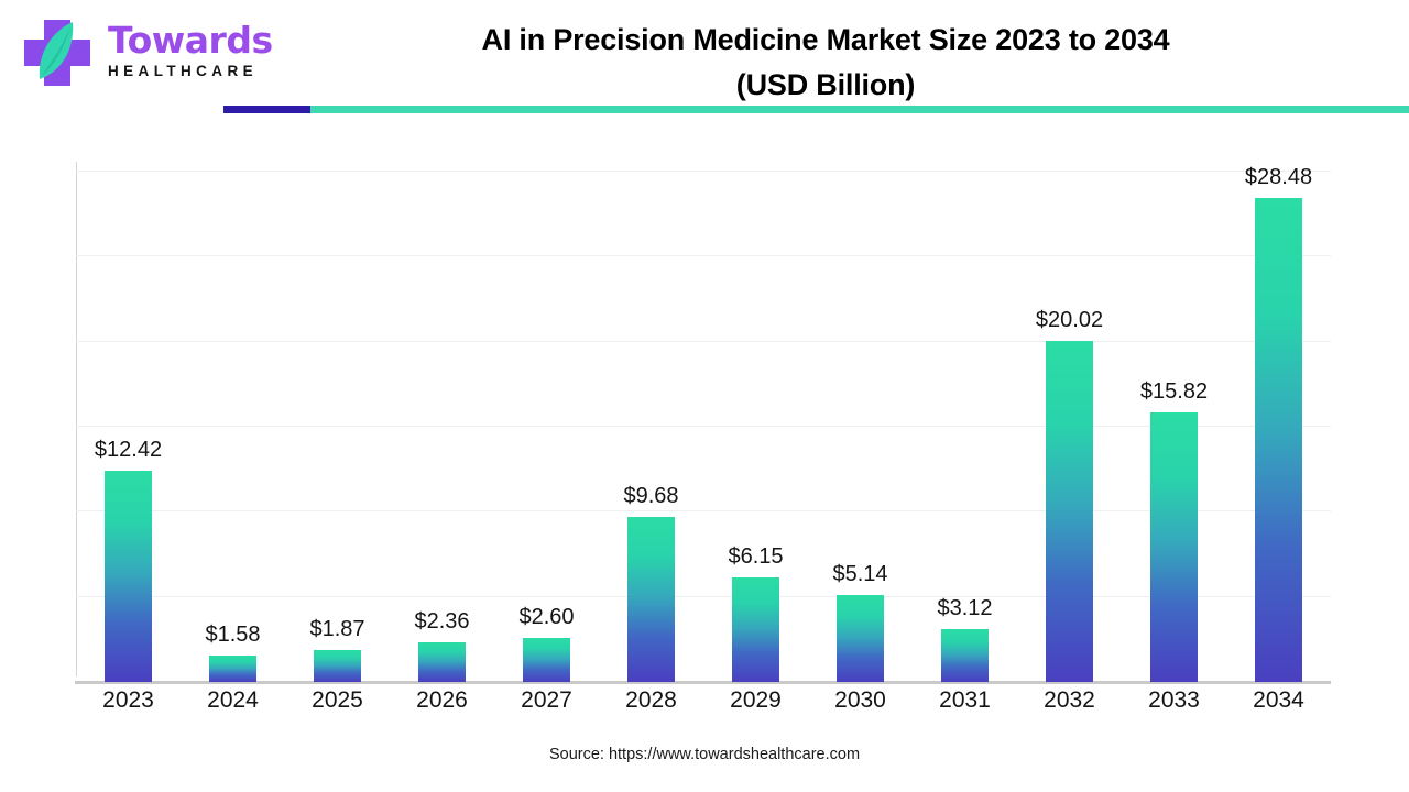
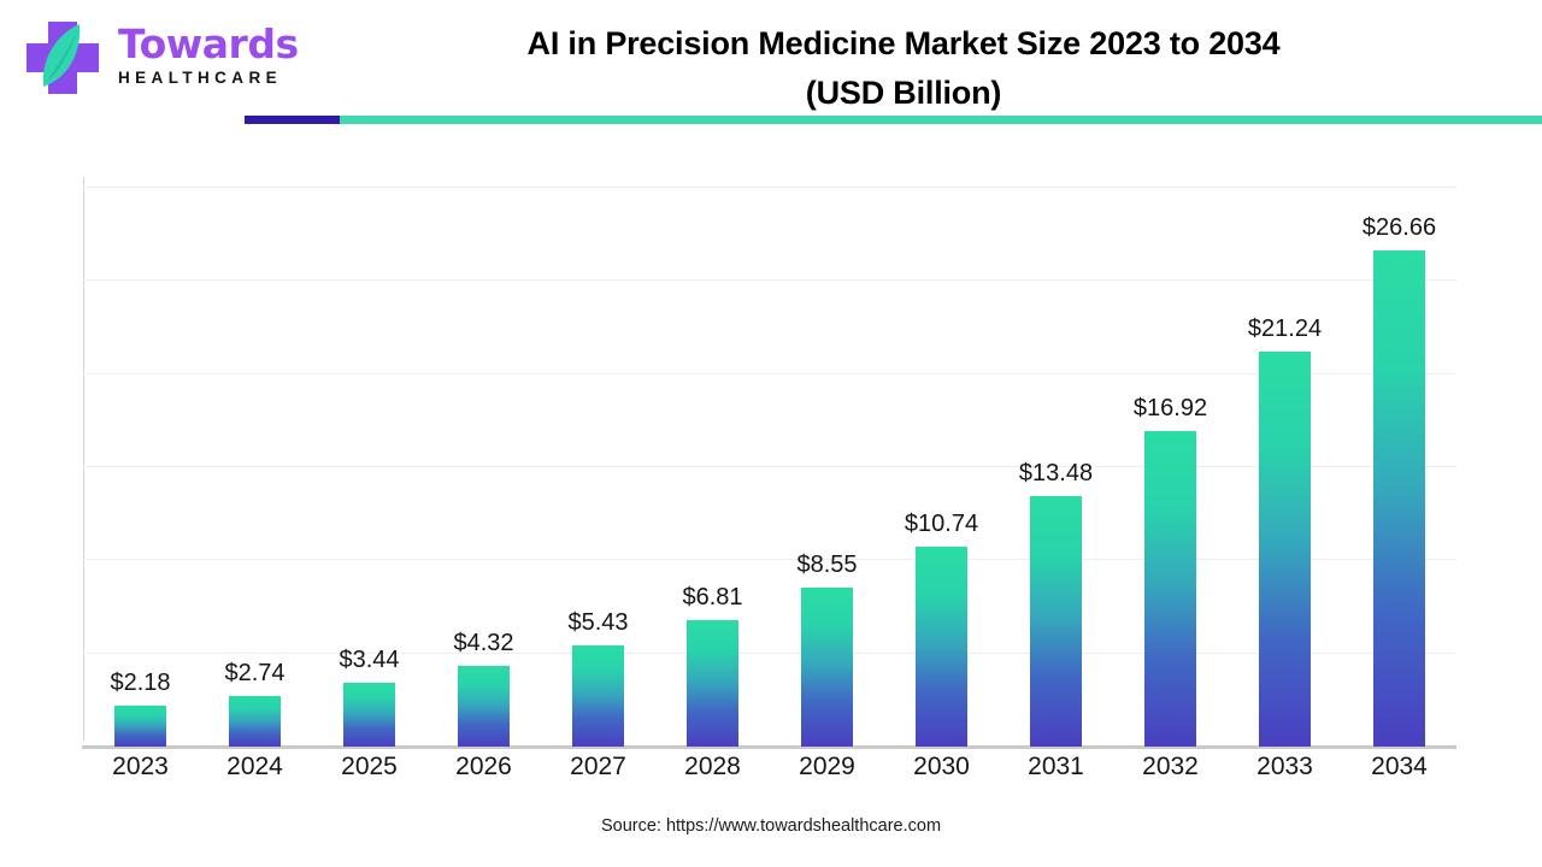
2023: $12.42 -> $2.18
2024: $1.58 -> $2.74
2025: $1.87 -> $3.44
2026: $2.36 -> $4.32
2027: $2.60 -> $5.43
2028: $9.68 -> $6.81
2029: $6.15 -> $8.55
2030: $5.14 -> $10.74
2031: $3.12 -> $13.48
2032: $20.02 -> $16.92
2033: $15.82 -> $21.24
2034: $28.48 -> $26.66
